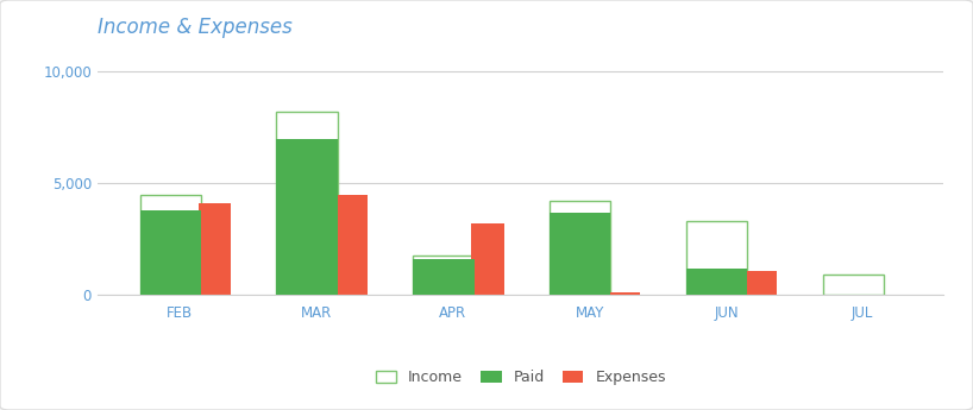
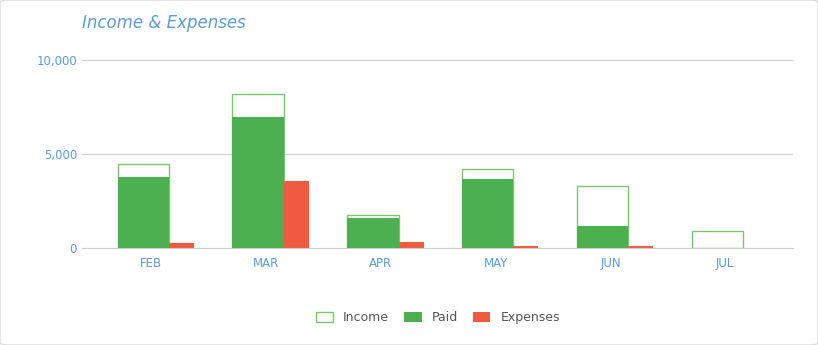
Expenses/FEB: 4,100 -> 300
Expenses/MAR: 4,500 -> 3,600
Expenses/APR: 3,200 -> 400
Expenses/JUN: 1,100 -> 200
